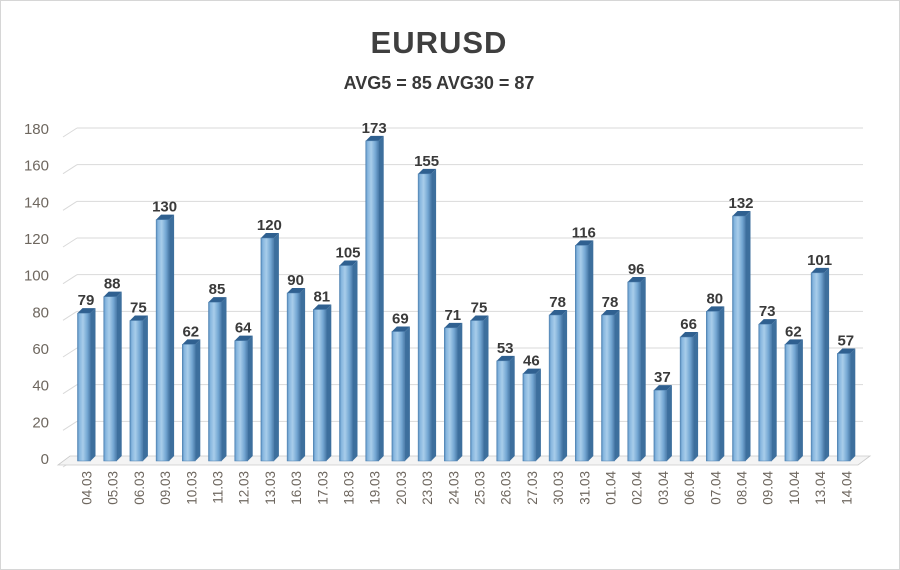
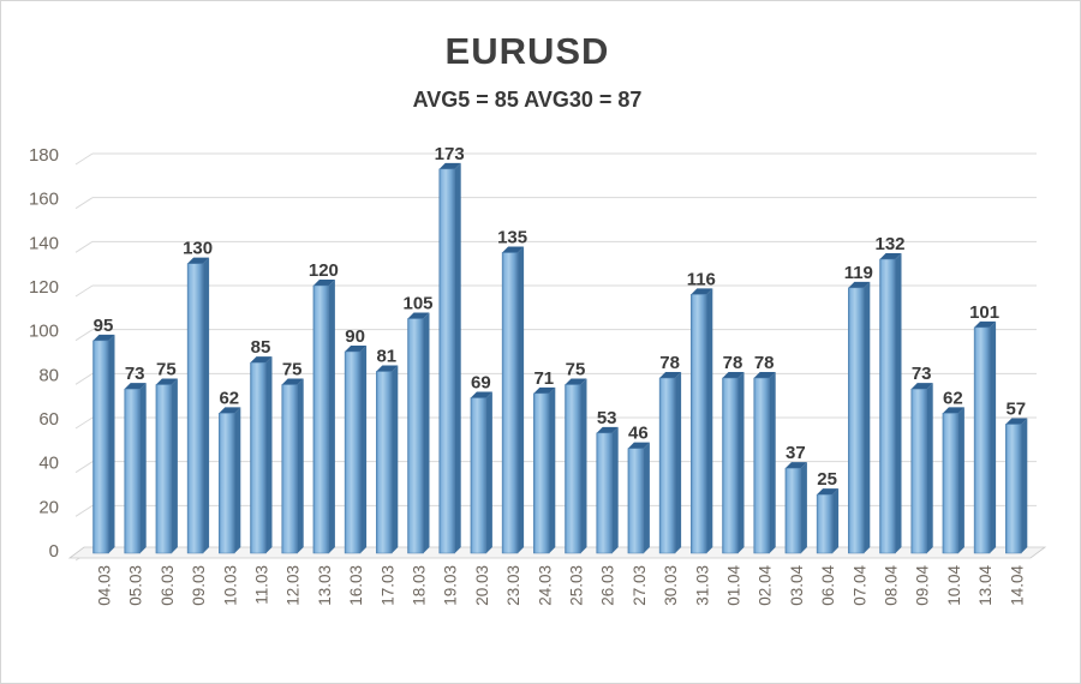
04.03: 79 -> 95
05.03: 88 -> 73
12.03: 64 -> 75
23.03: 155 -> 135
02.04: 96 -> 78
06.04: 66 -> 25
07.04: 80 -> 119
